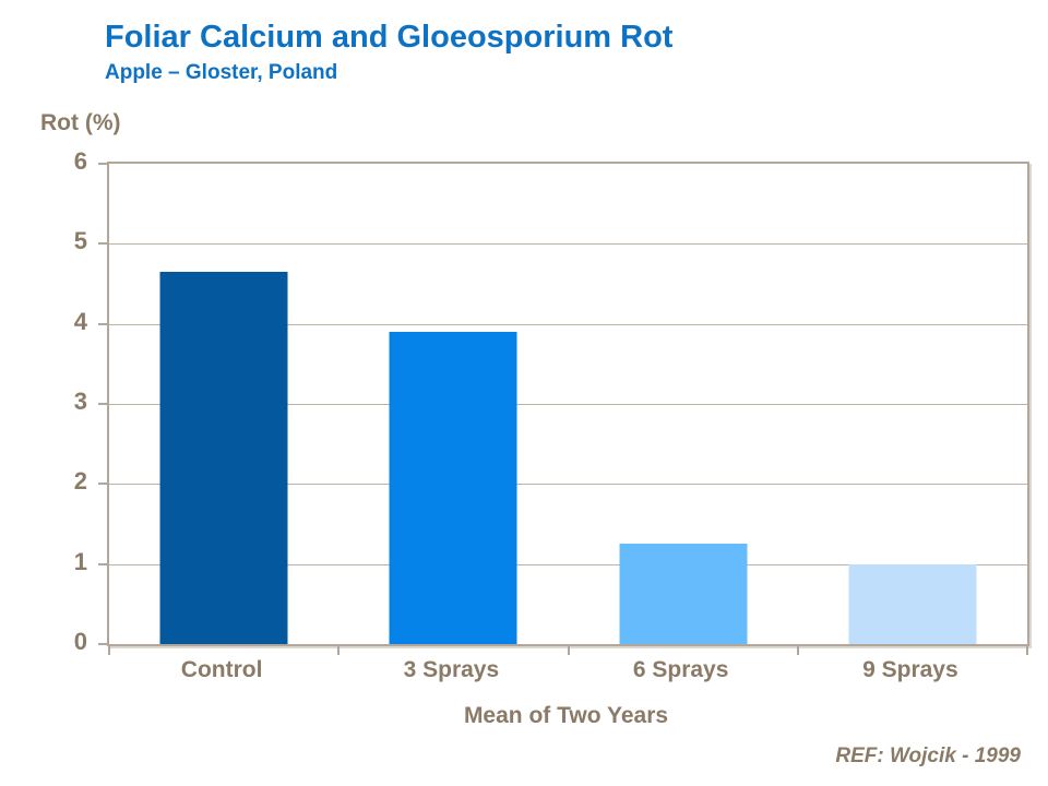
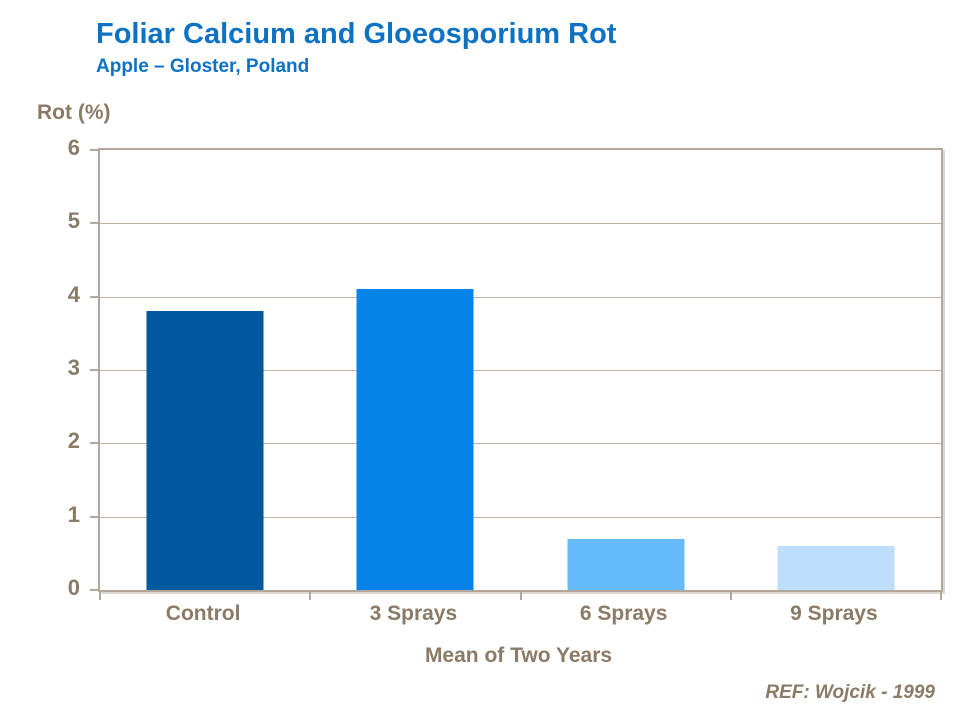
Control: 4.7 -> 3.8
3 Sprays: 3.9 -> 4.1
6 Sprays: 1.2 -> 0.7
9 Sprays: 1.0 -> 0.6
